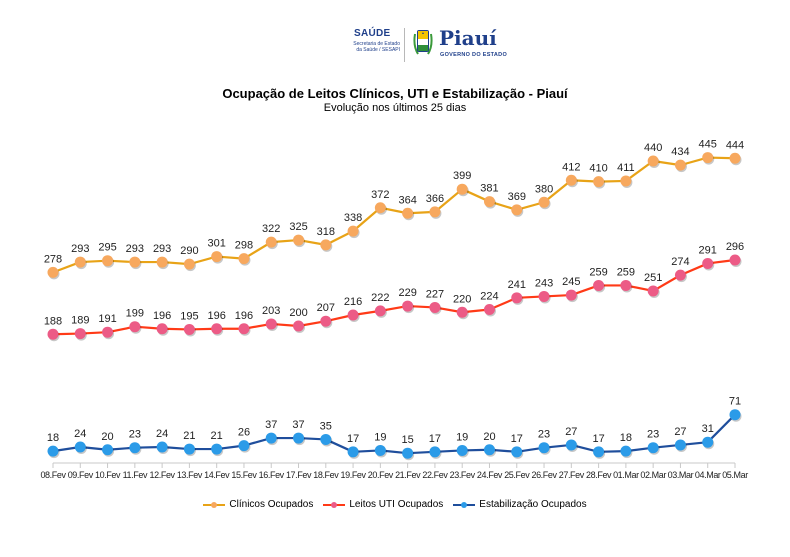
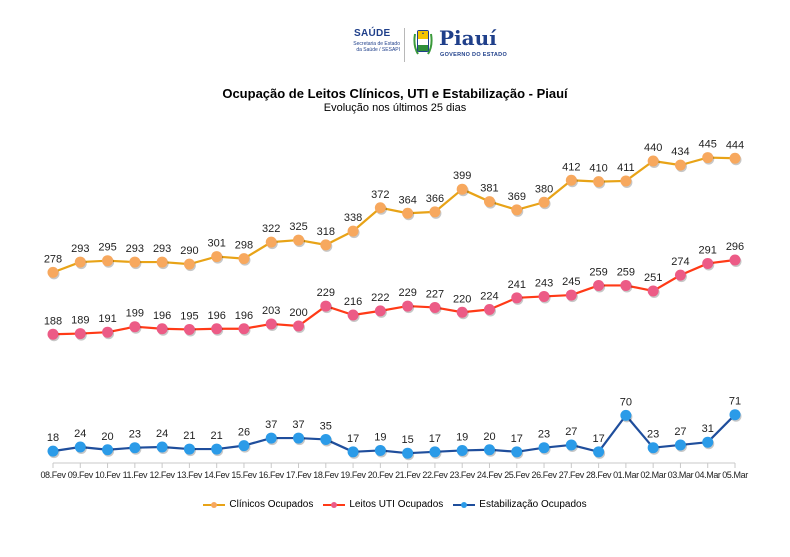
Leitos UTI Ocupados/18.Fev: 207 -> 229
Estabilização Ocupados/01.Mar: 18 -> 70
